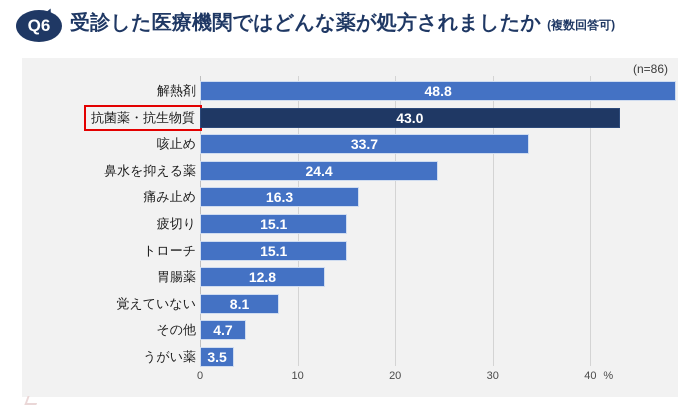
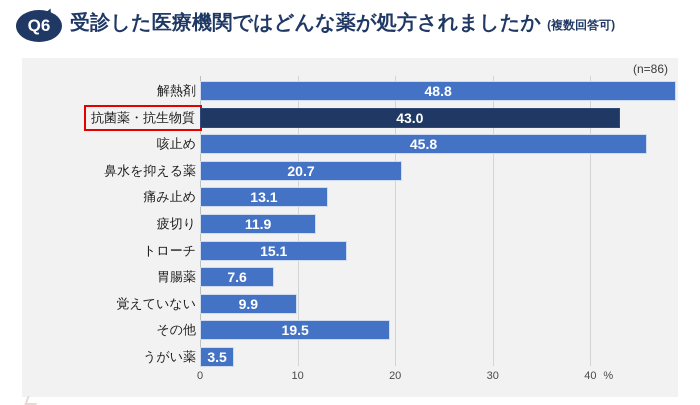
咳止め: 33.7 -> 45.8
鼻水を抑える薬: 24.4 -> 20.7
痛み止め: 16.3 -> 13.1
疲切り: 15.1 -> 11.9
胃腸薬: 12.8 -> 7.6
覚えていない: 8.1 -> 9.9
その他: 4.7 -> 19.5
